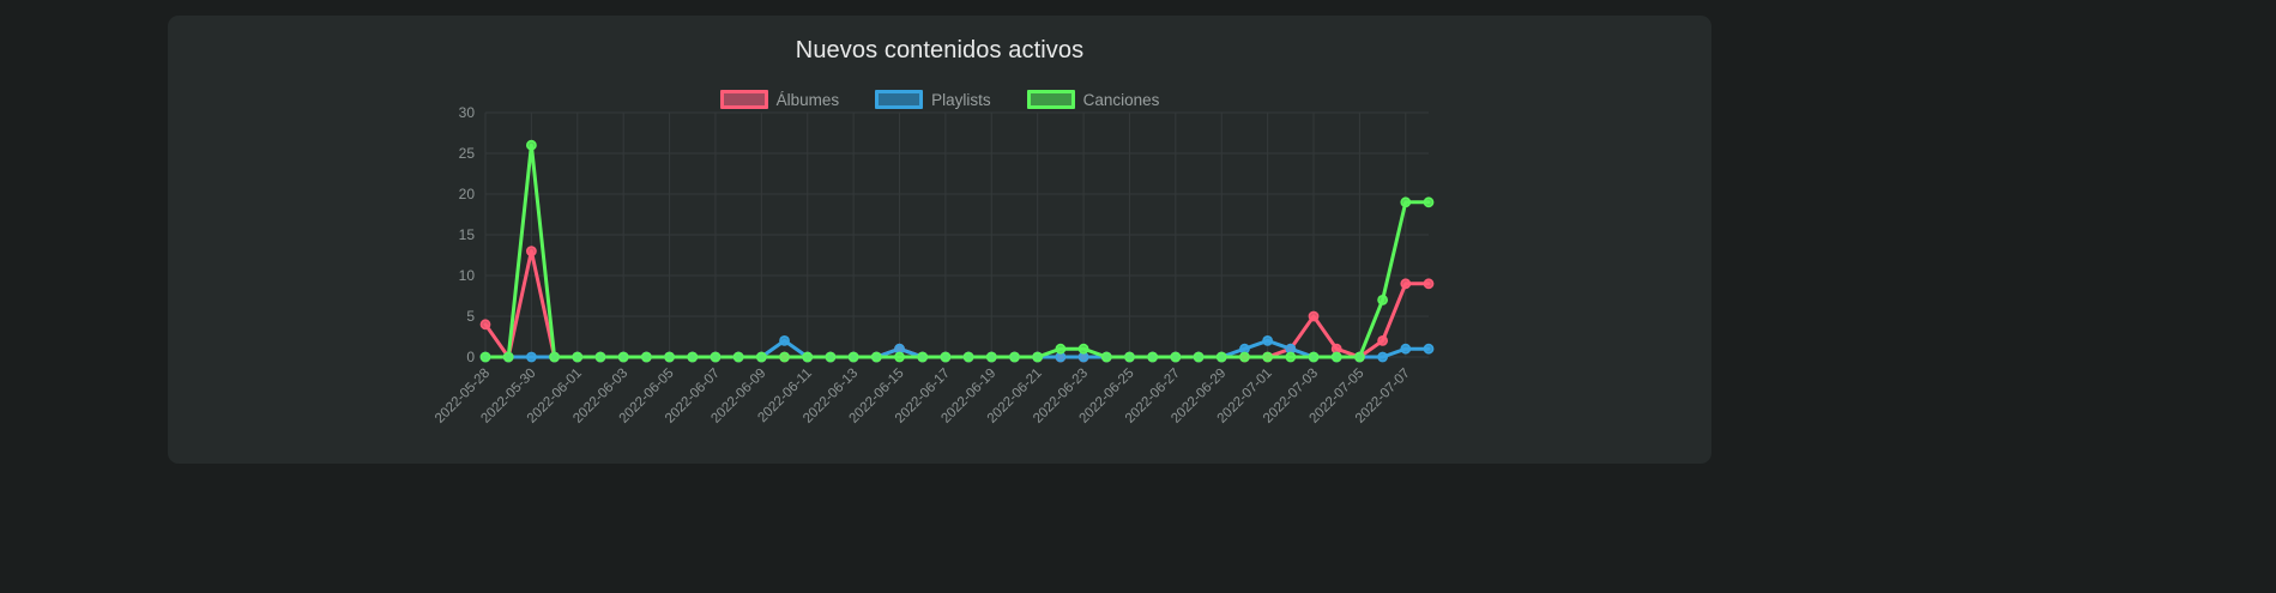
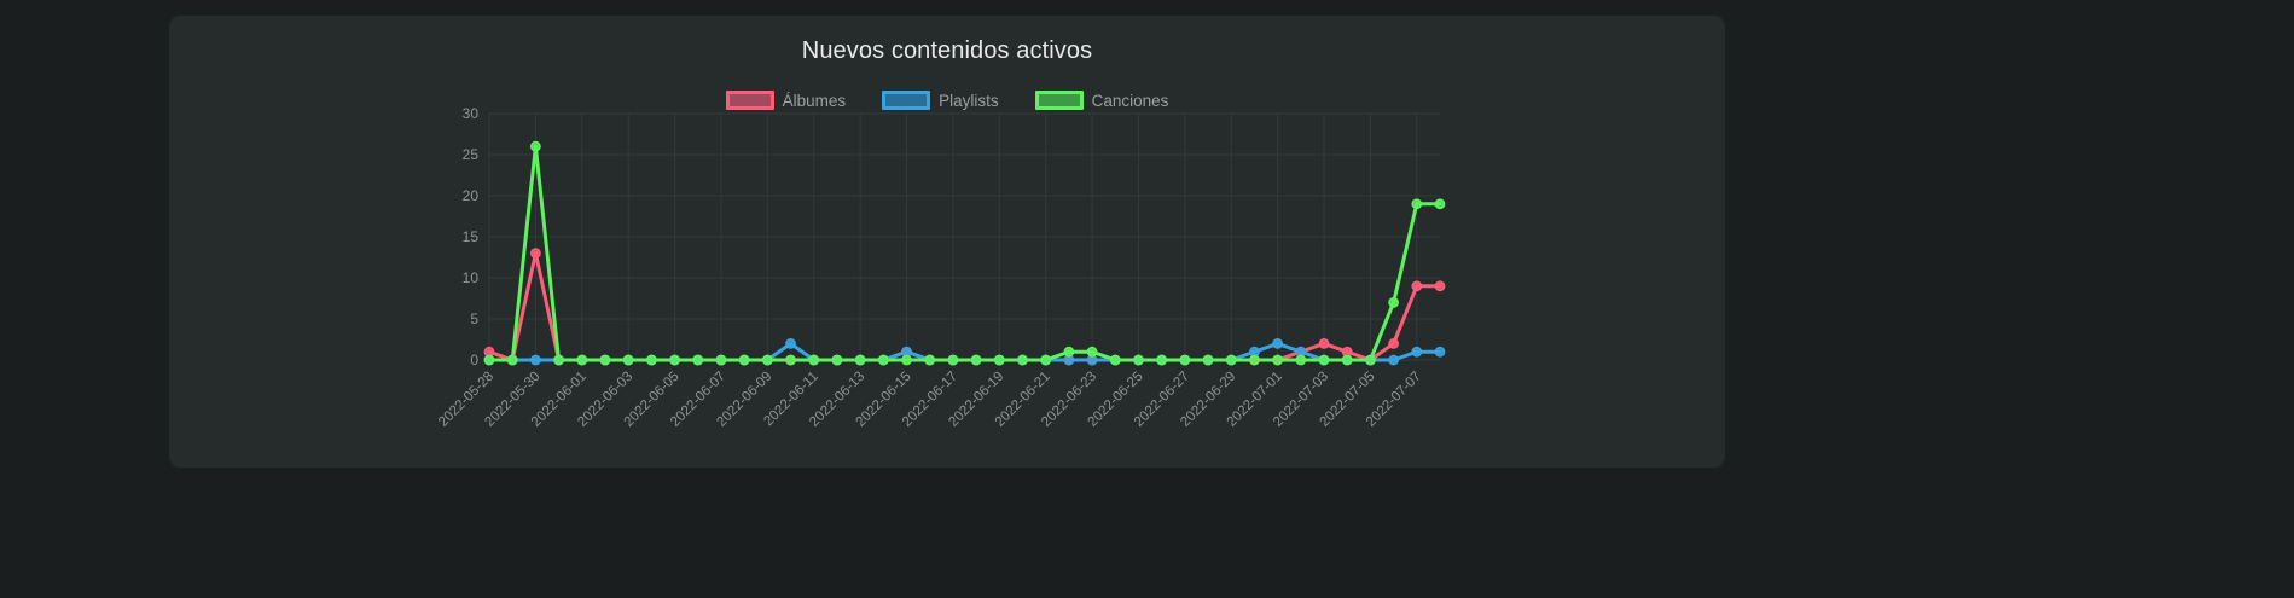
Álbumes/2022-05-28: 4 -> 1
Álbumes/2022-07-03: 5 -> 2
